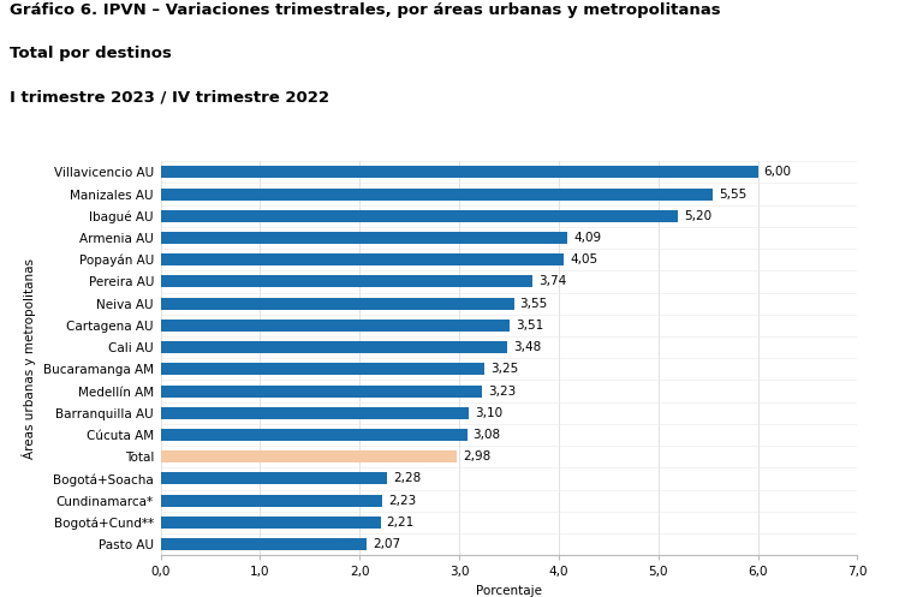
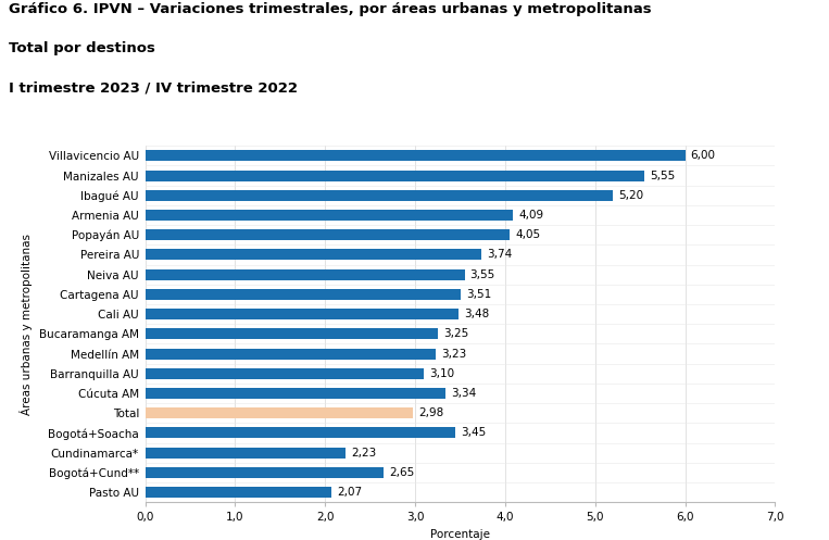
Cúcuta AM: 3,08 -> 3,34
Bogotá+Soacha: 2,28 -> 3,45
Bogotá+Cund**: 2,21 -> 2,65
